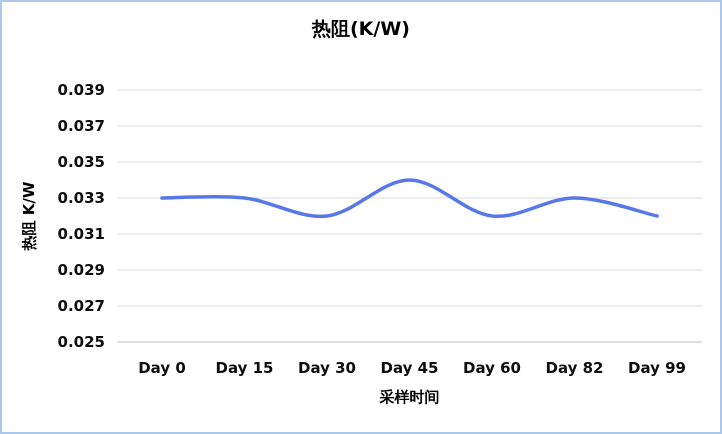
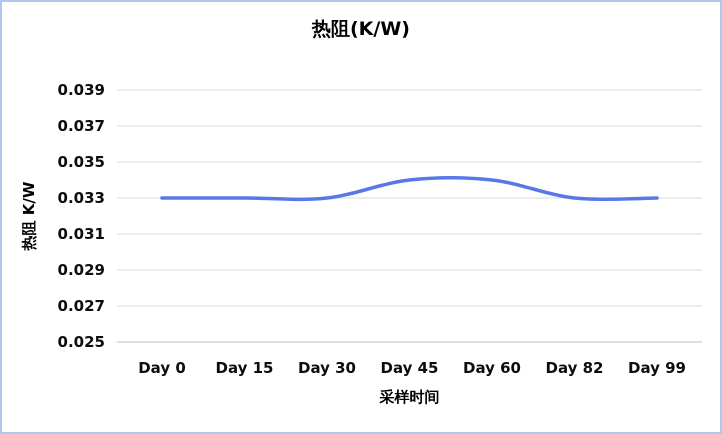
Day 30: 0.032 -> 0.033
Day 60: 0.032 -> 0.034
Day 99: 0.032 -> 0.033
